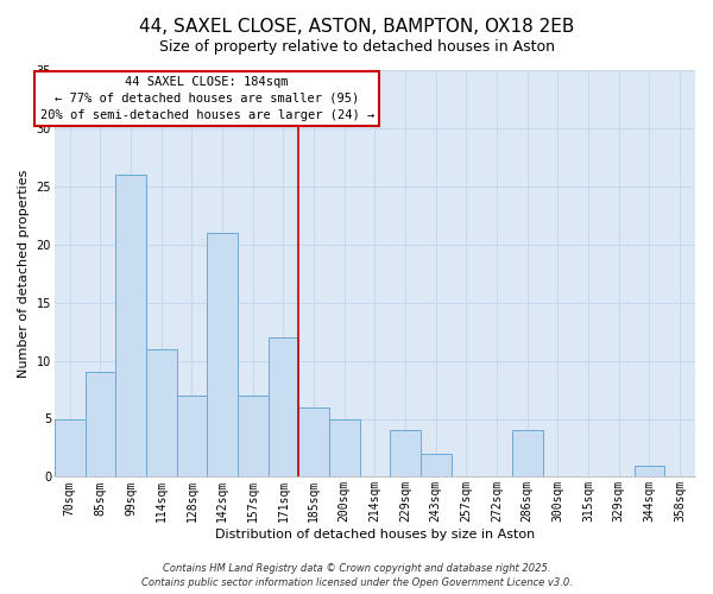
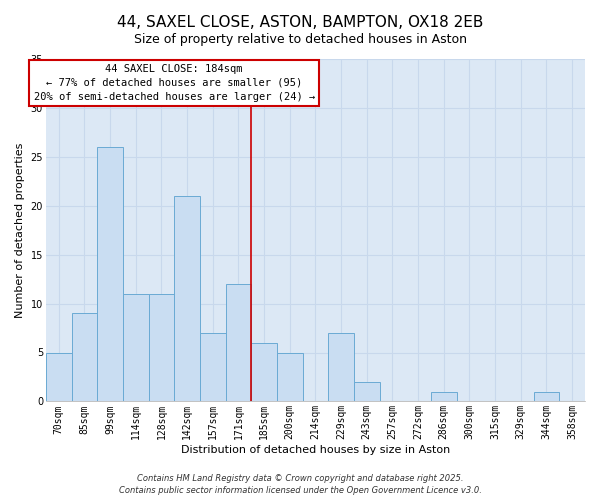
128sqm: 7 -> 11
229sqm: 4 -> 7
286sqm: 4 -> 1
